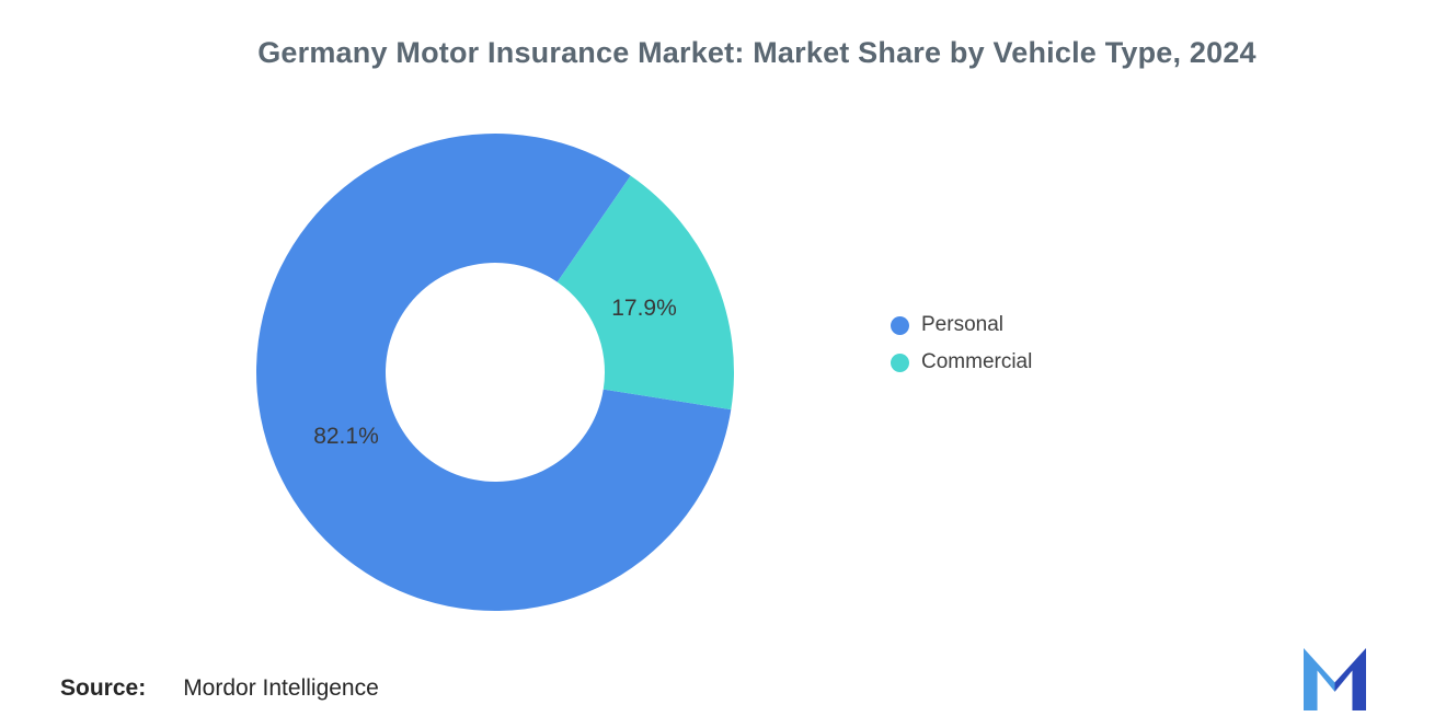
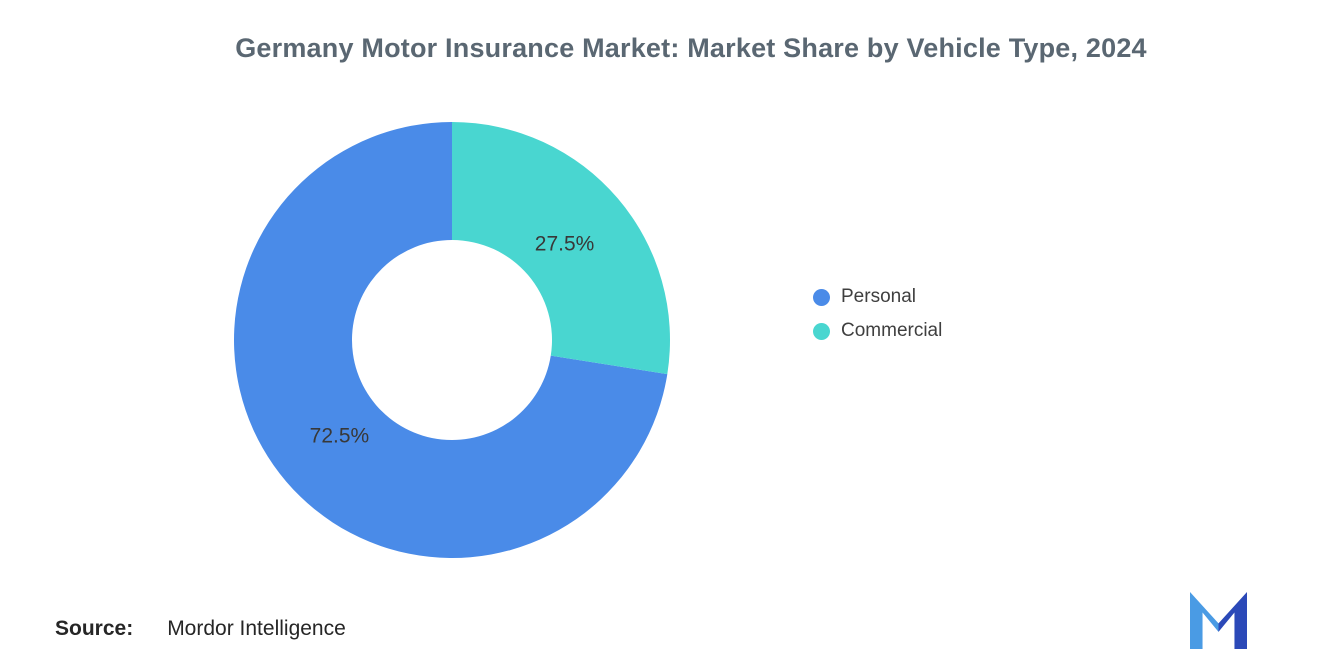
Personal: 82.1% -> 72.5%
Commercial: 17.9% -> 27.5%
